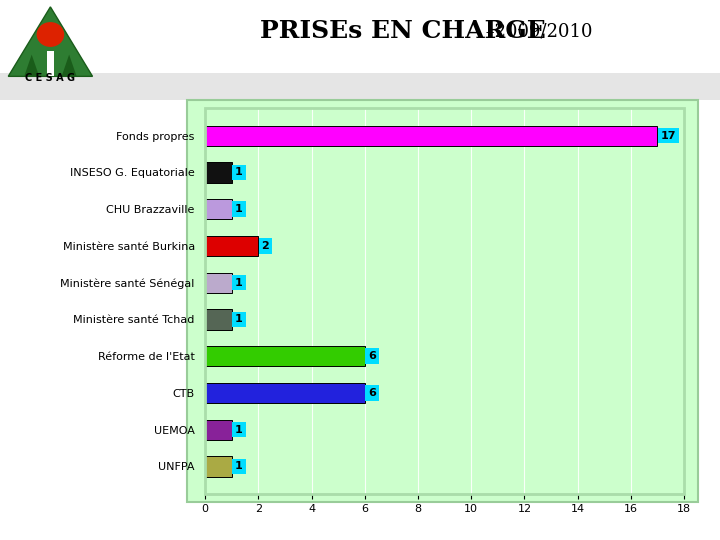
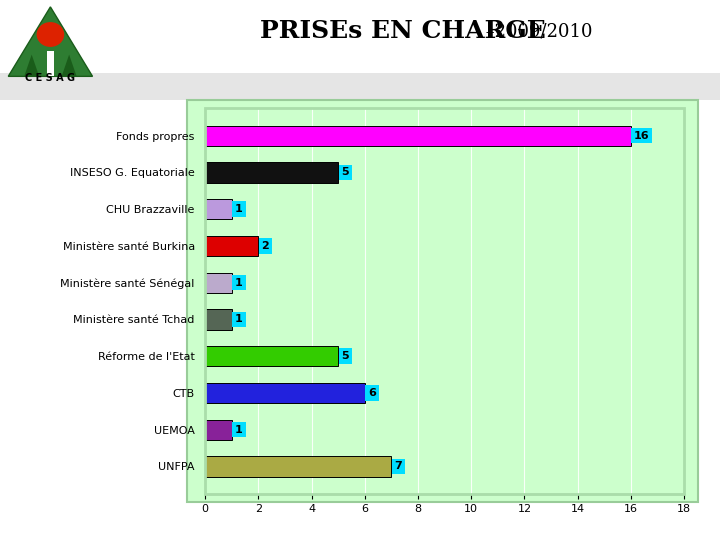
Fonds propres: 17 -> 16
INSESO G. Equatoriale: 1 -> 5
Réforme de l'Etat: 6 -> 5
UNFPA: 1 -> 7
